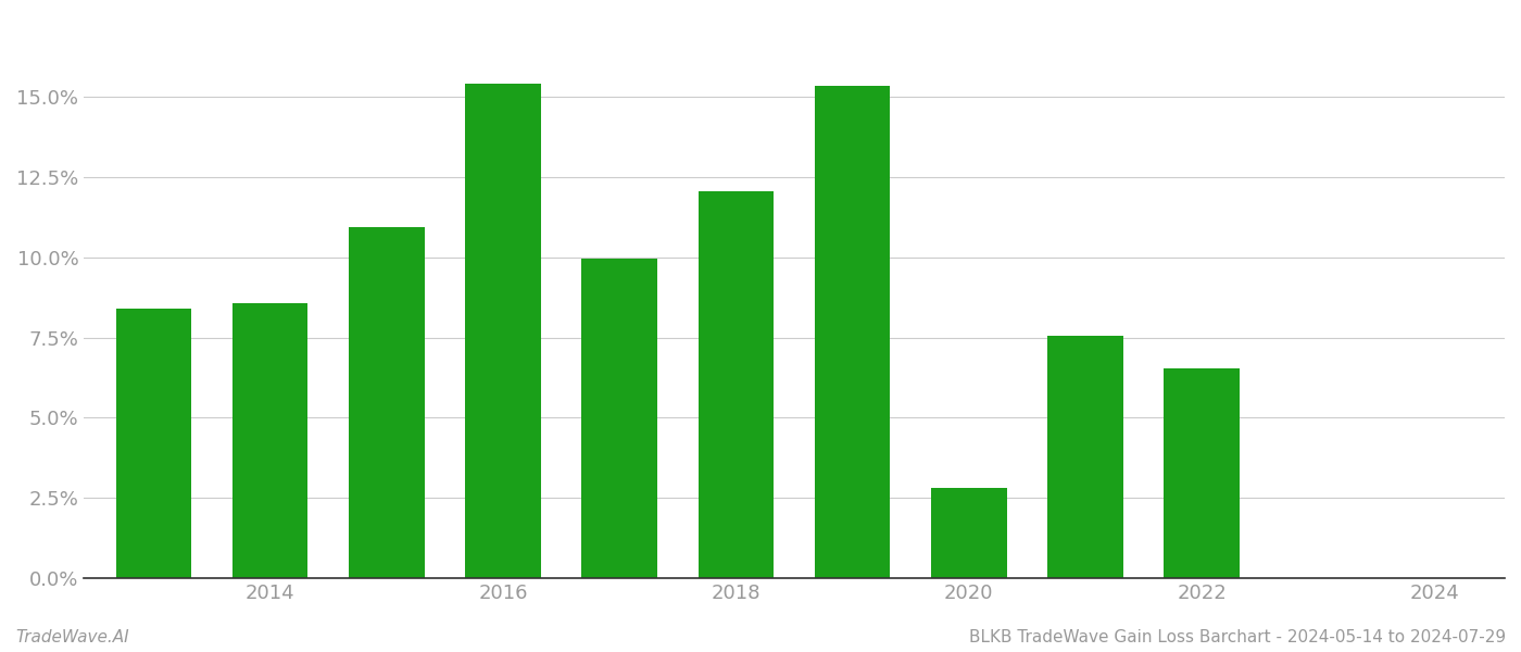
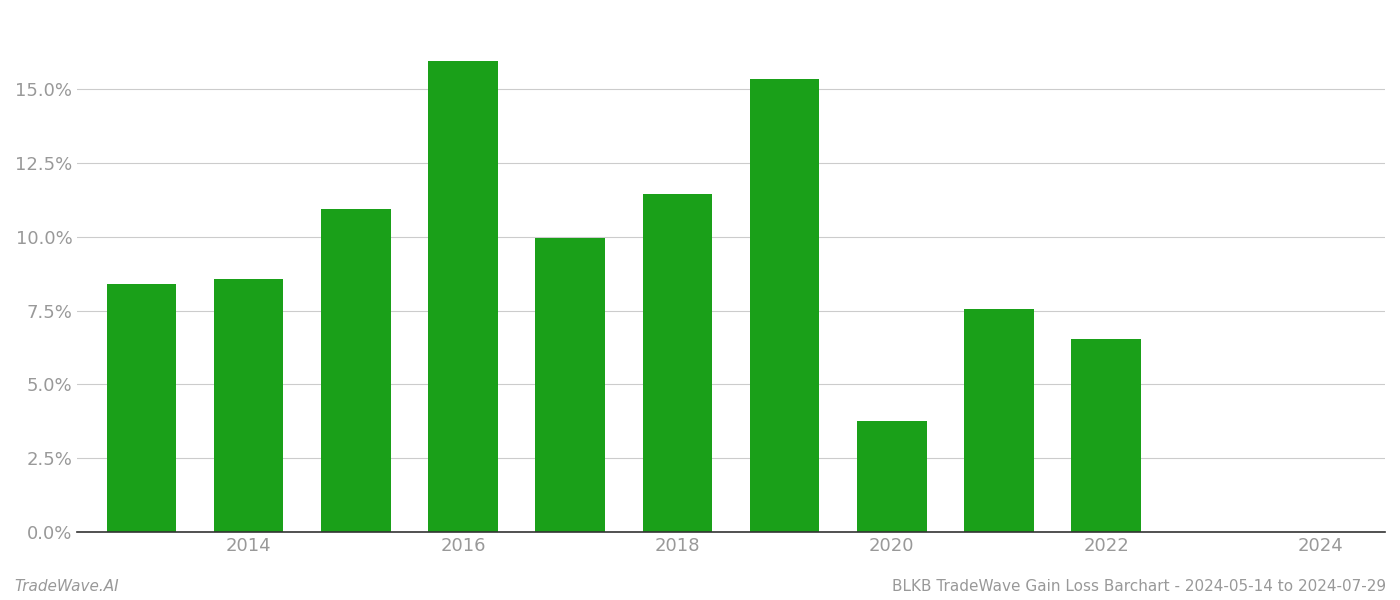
2016: 15.40% -> 15.95%
2018: 12.05% -> 11.45%
2020: 2.80% -> 3.75%
